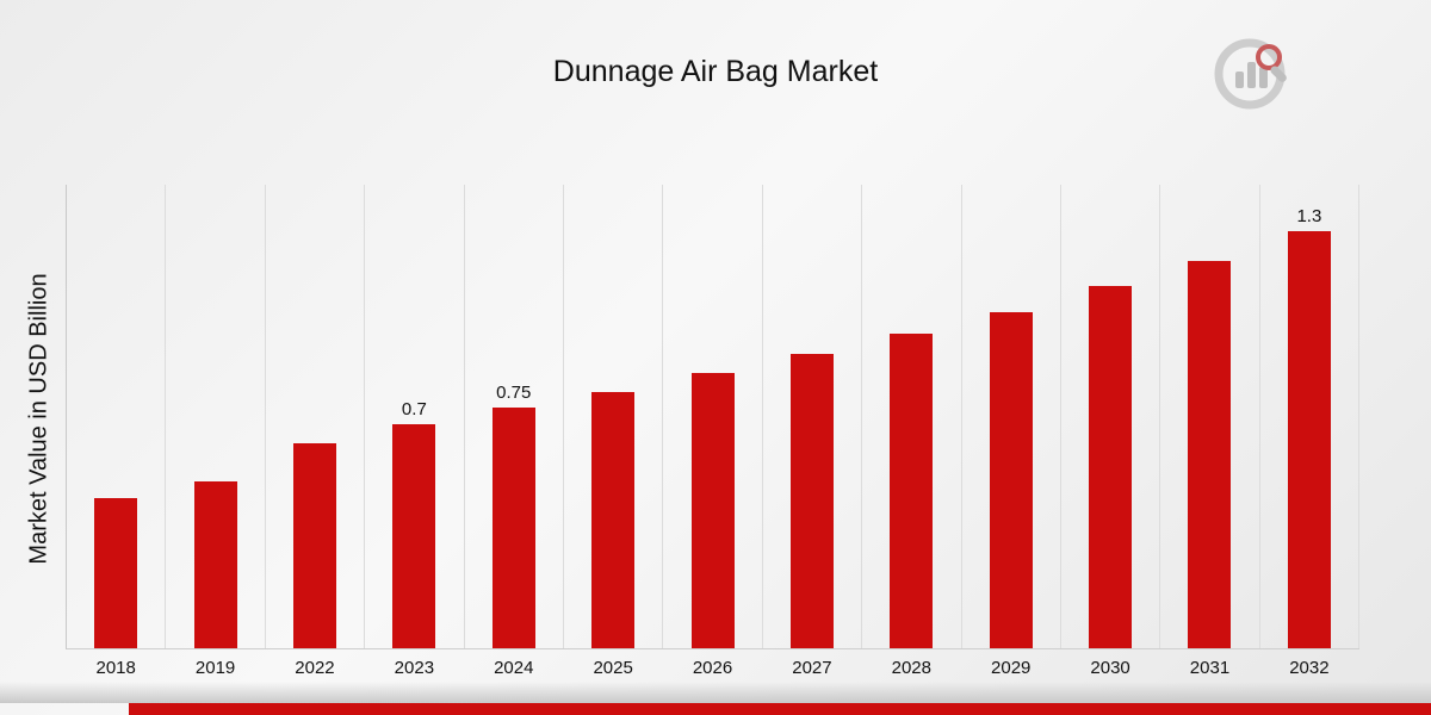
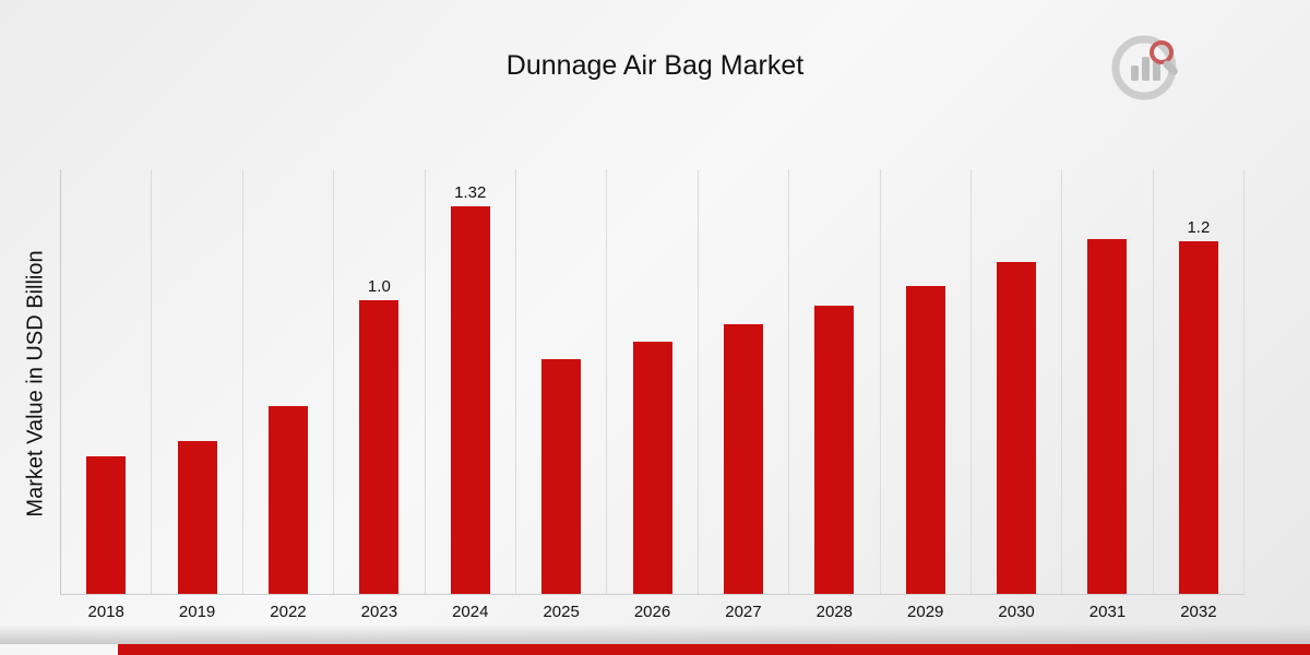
2023: 0.7 -> 1.0
2024: 0.75 -> 1.32
2032: 1.3 -> 1.2
